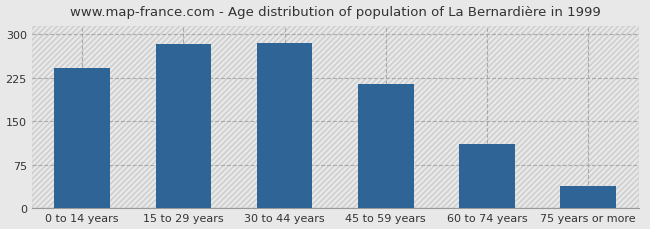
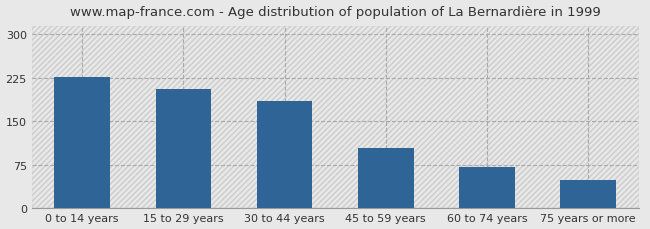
0 to 14 years: 242 -> 226
15 to 29 years: 283 -> 206
30 to 44 years: 285 -> 184
45 to 59 years: 215 -> 104
60 to 74 years: 110 -> 70
75 years or more: 38 -> 48
